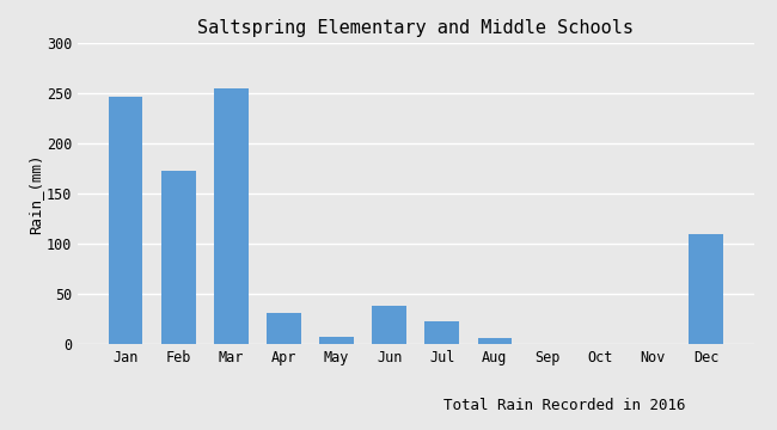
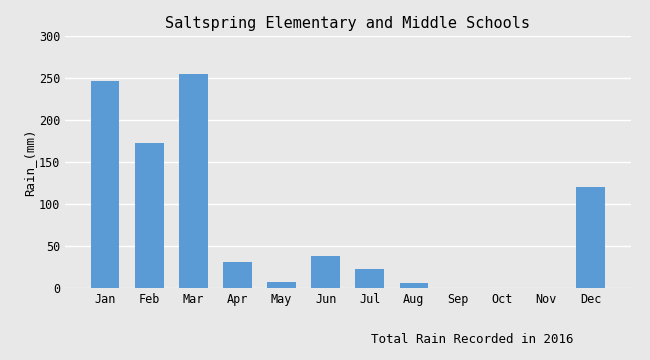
Dec: 110 -> 120
